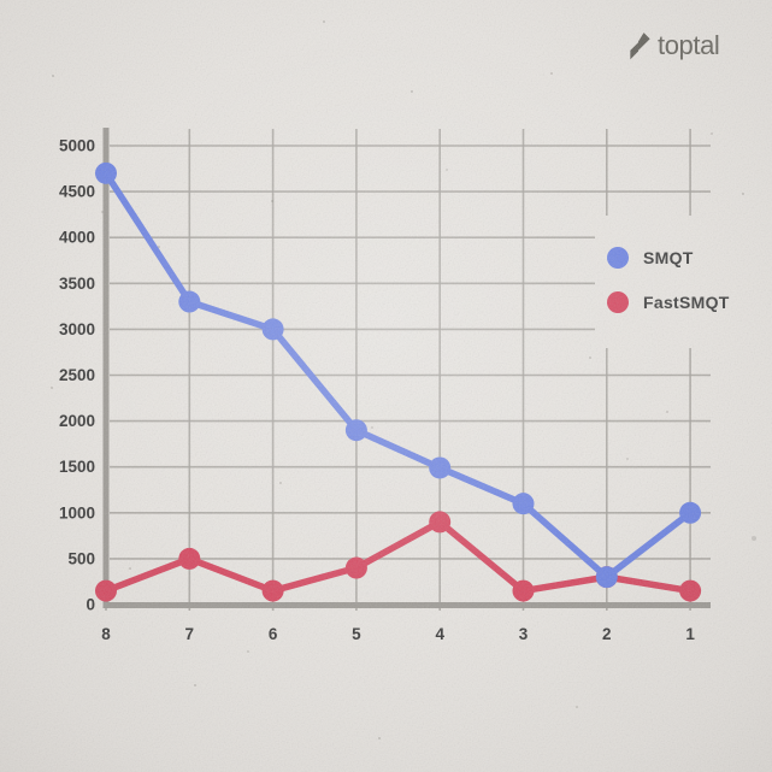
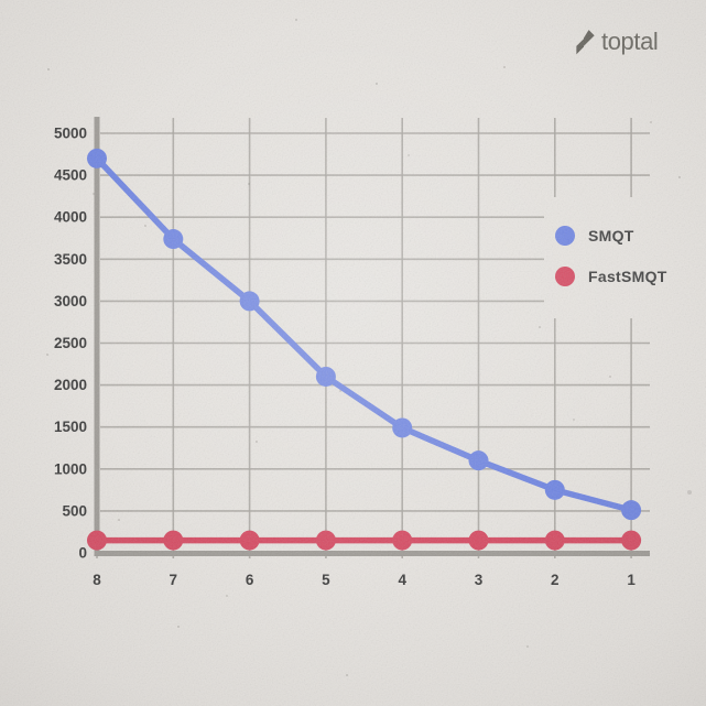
SMQT/7: 3300 -> 3700
FastSMQT/7: 500 -> 200
SMQT/5: 1900 -> 2100
FastSMQT/5: 400 -> 200
FastSMQT/4: 900 -> 200
SMQT/2: 300 -> 800
FastSMQT/2: 300 -> 200
SMQT/1: 1000 -> 500
